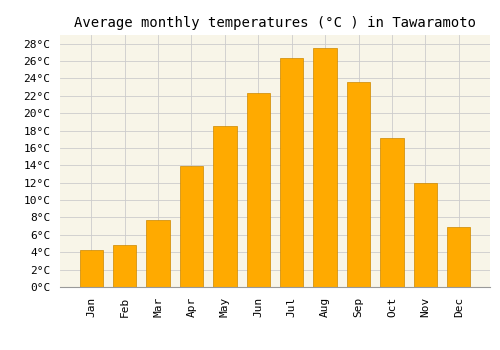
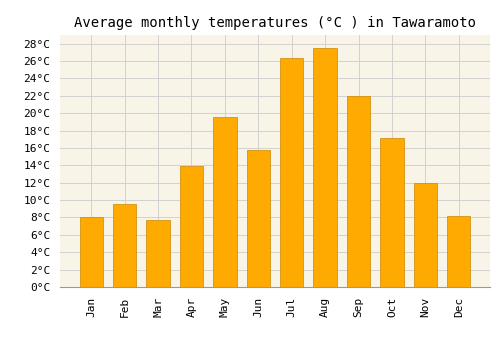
Jan: 4.3°C -> 8.0°C
Feb: 4.8°C -> 9.6°C
May: 18.5°C -> 19.6°C
Jun: 22.3°C -> 15.8°C
Sep: 23.6°C -> 22.0°C
Dec: 6.9°C -> 8.2°C
